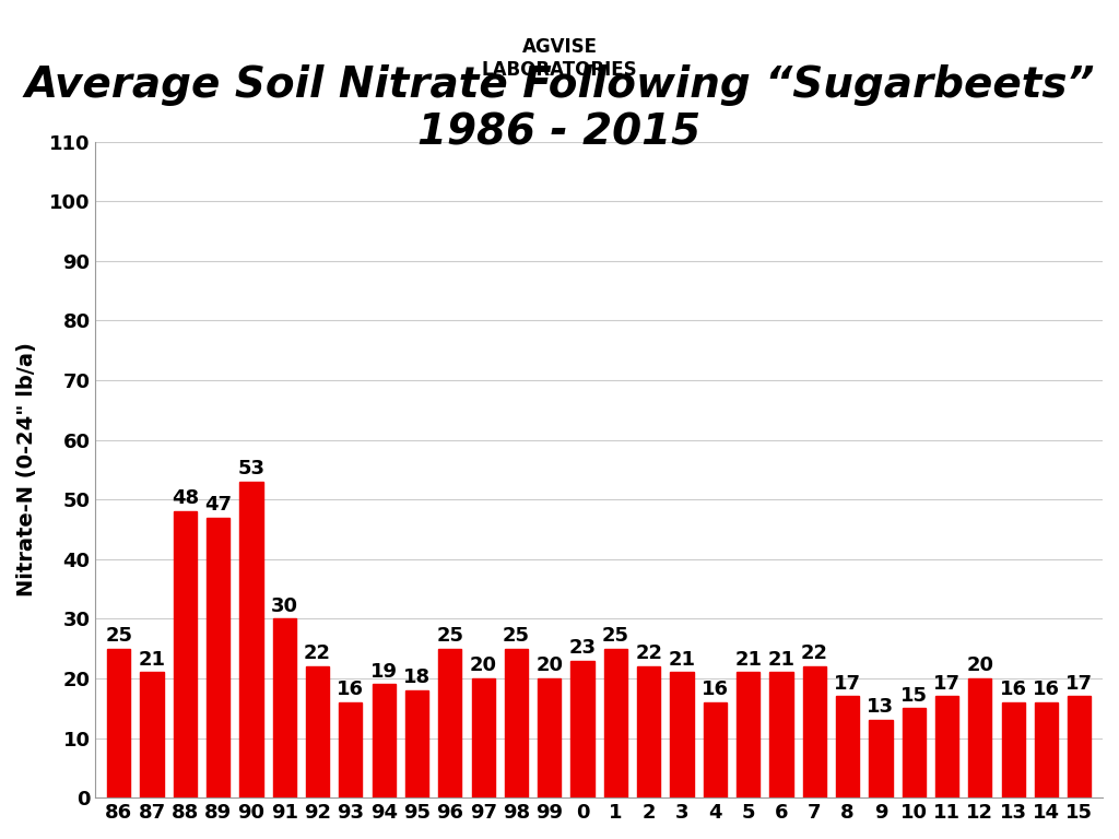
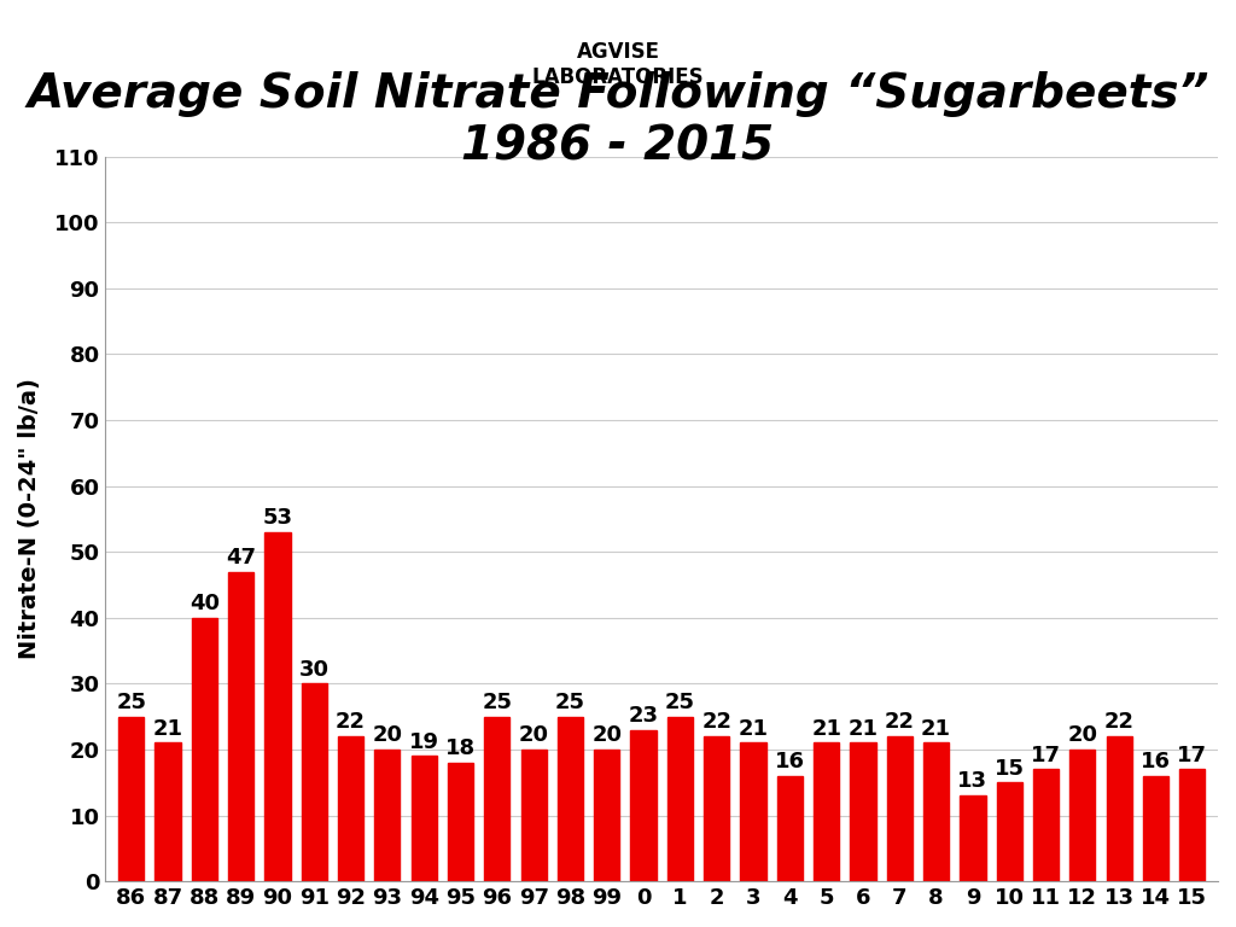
88: 48 -> 40
93: 16 -> 20
8: 17 -> 21
13: 16 -> 22
